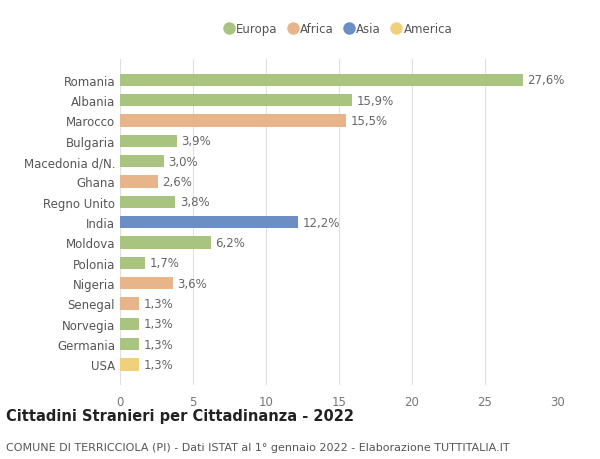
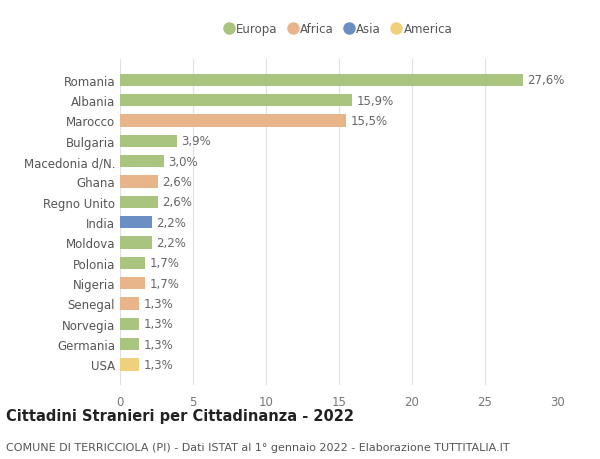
Regno Unito: 3,8% -> 2,6%
India: 12,2% -> 2,2%
Moldova: 6,2% -> 2,2%
Nigeria: 3,6% -> 1,7%
